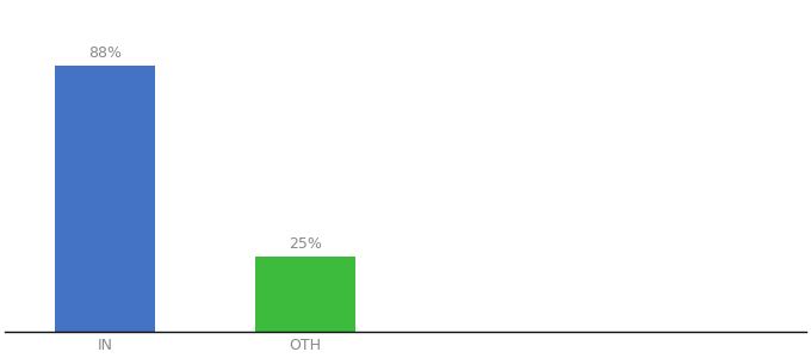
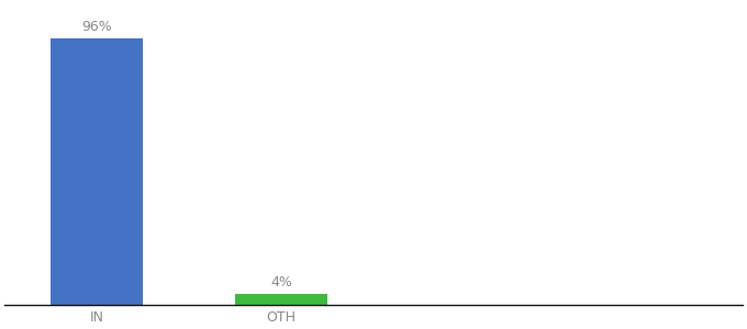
IN: 88% -> 96%
OTH: 25% -> 4%
